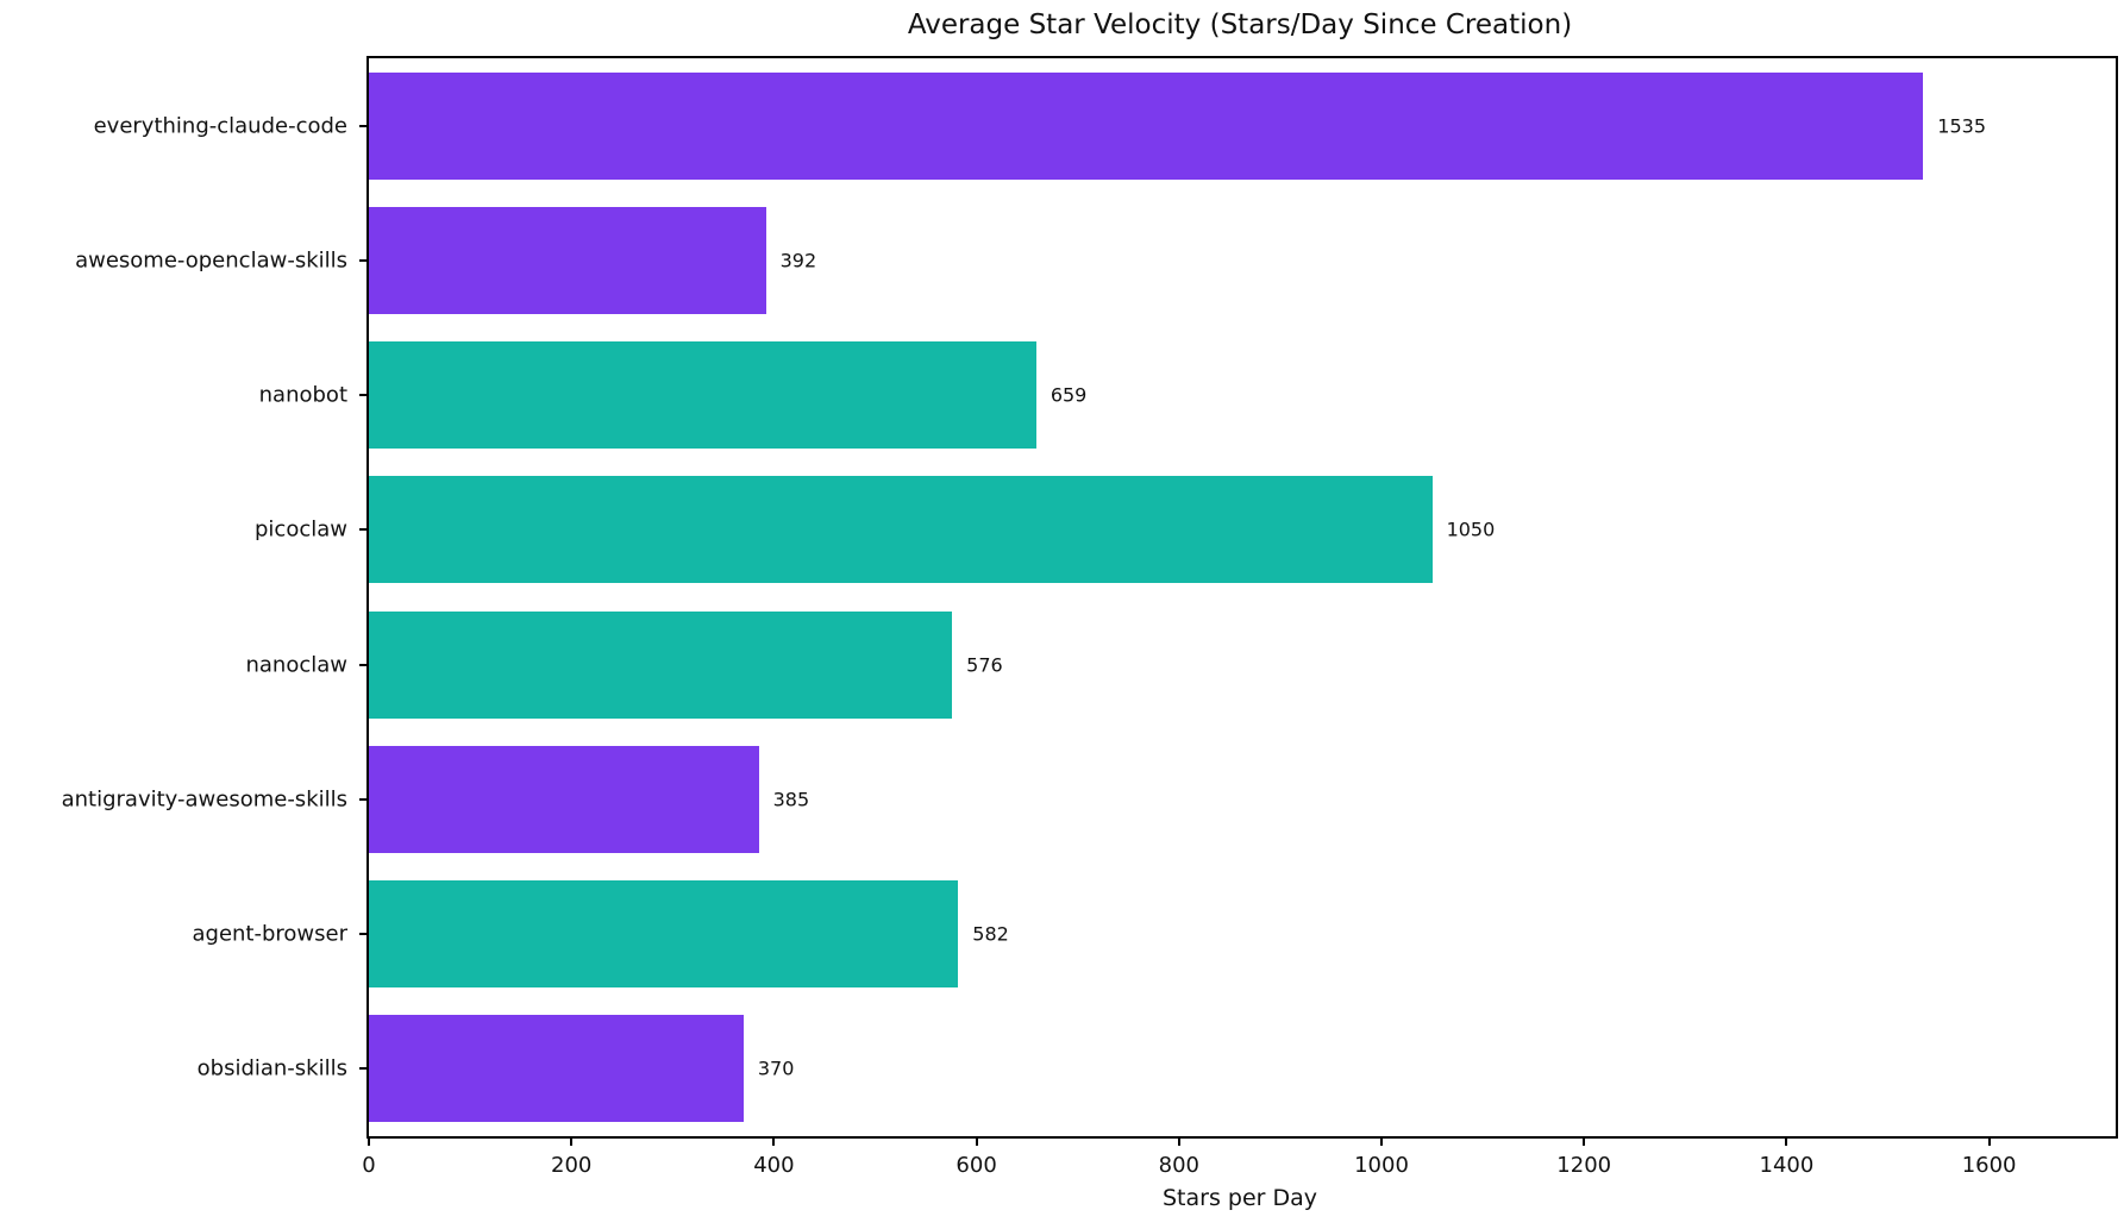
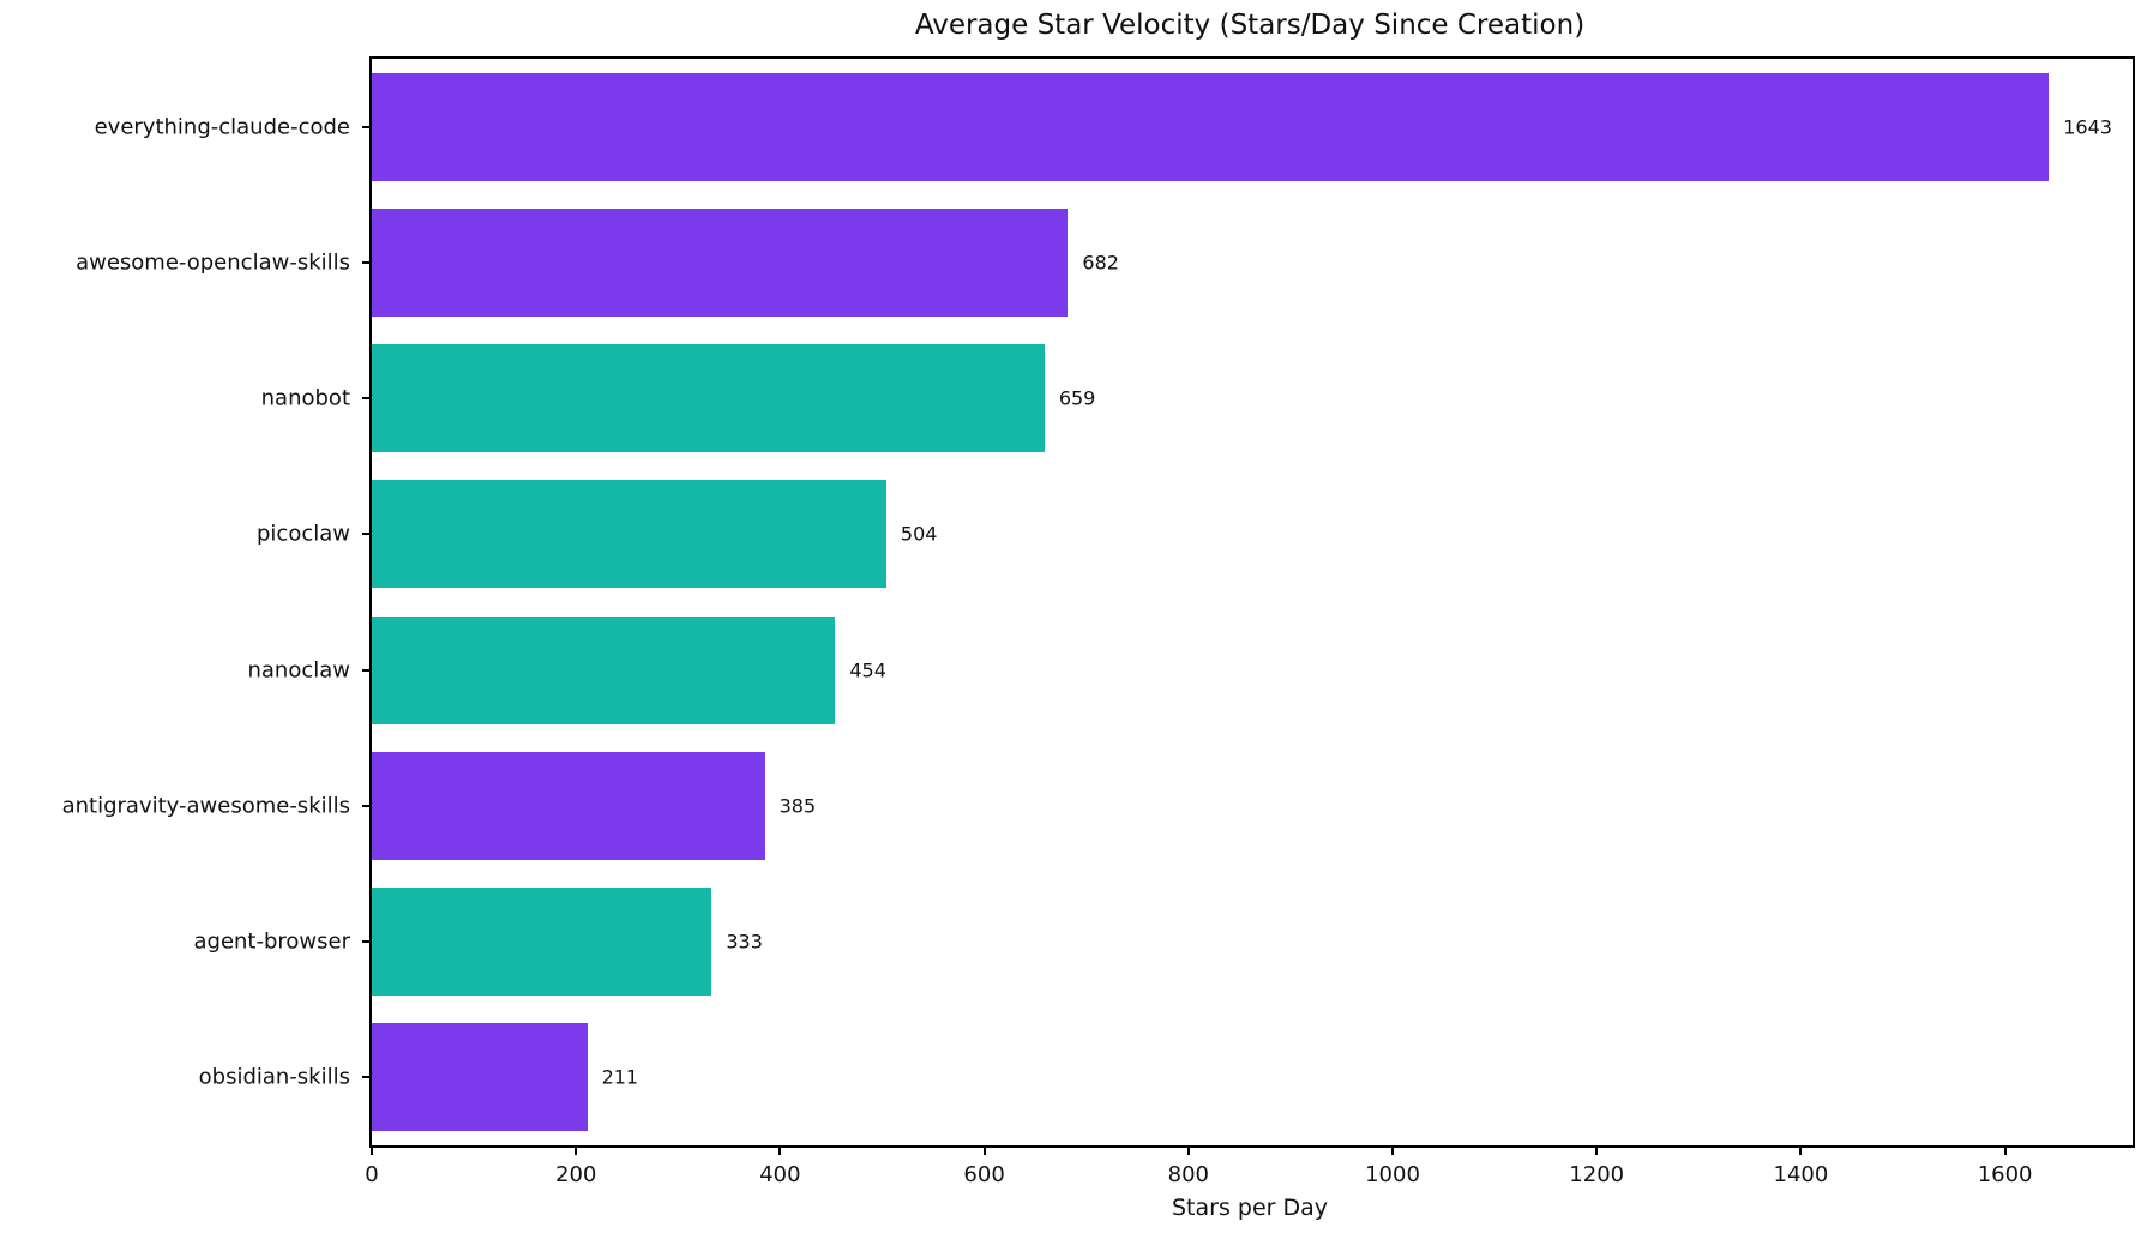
everything-claude-code: 1535 -> 1643
awesome-openclaw-skills: 392 -> 682
picoclaw: 1050 -> 504
nanoclaw: 576 -> 454
agent-browser: 582 -> 333
obsidian-skills: 370 -> 211
